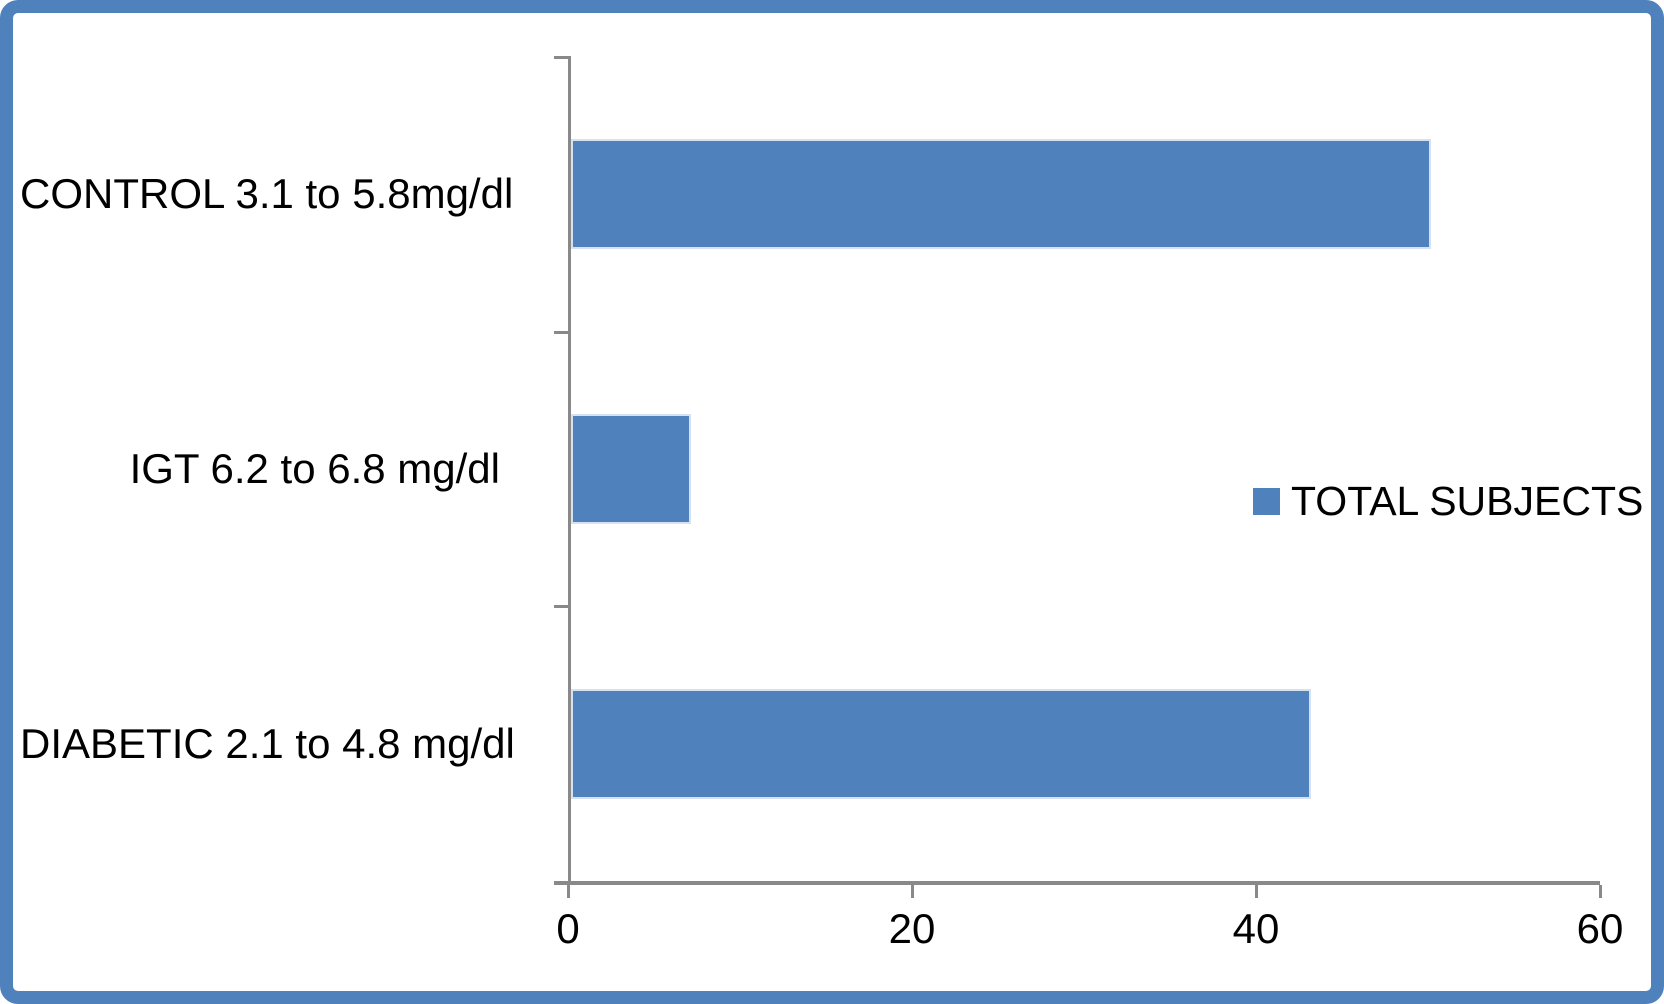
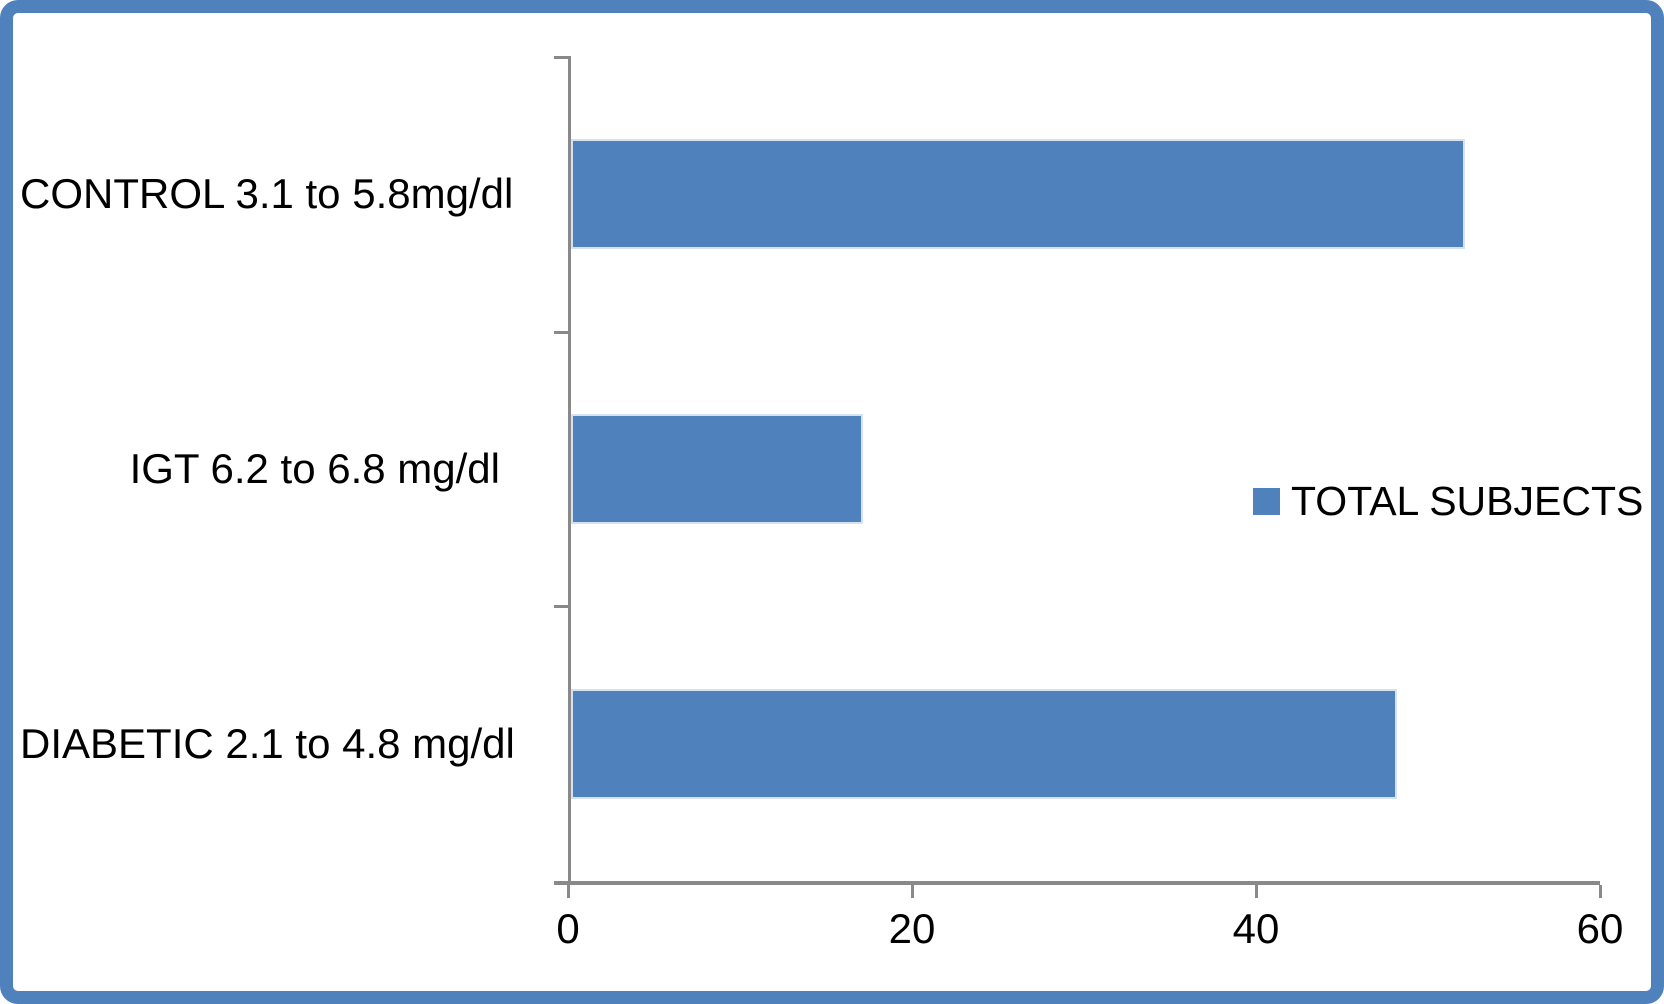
CONTROL 3.1 to 5.8mg/dl: 50 -> 52
IGT 6.2 to 6.8 mg/dl: 7 -> 17
DIABETIC 2.1 to 4.8 mg/dl: 43 -> 48
